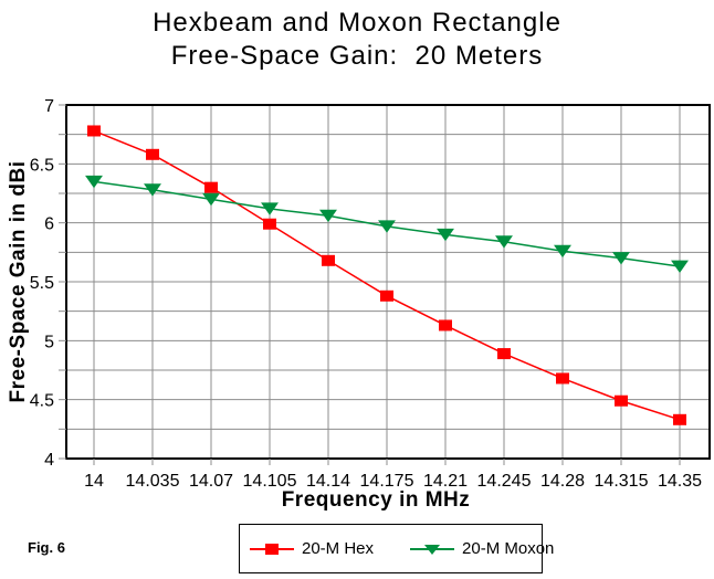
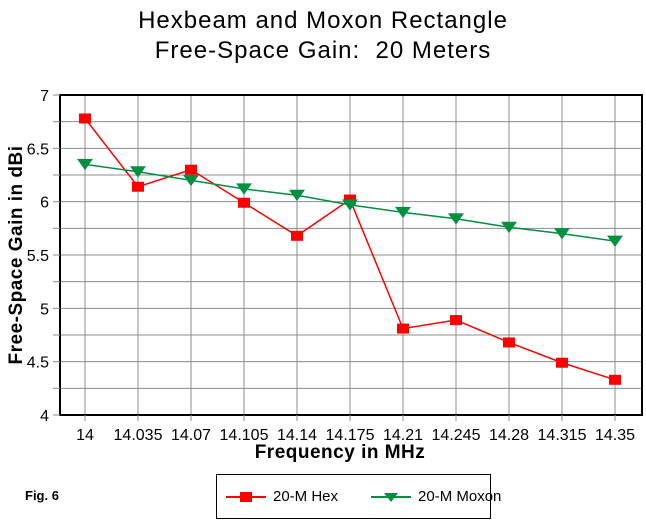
20-M Hex/14.035: 6.58 -> 6.14
20-M Hex/14.175: 5.38 -> 6.02
20-M Hex/14.21: 5.13 -> 4.81
